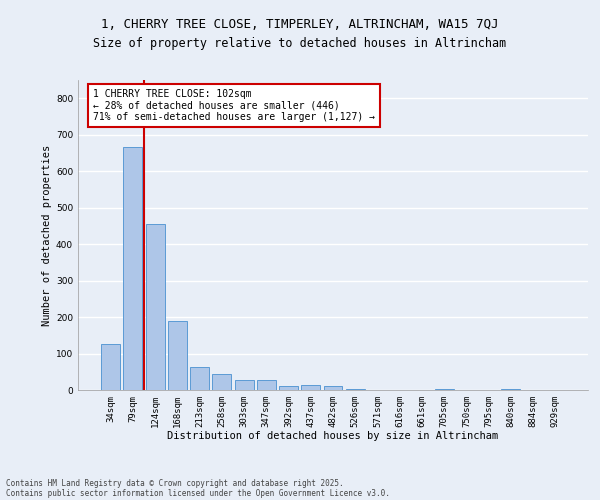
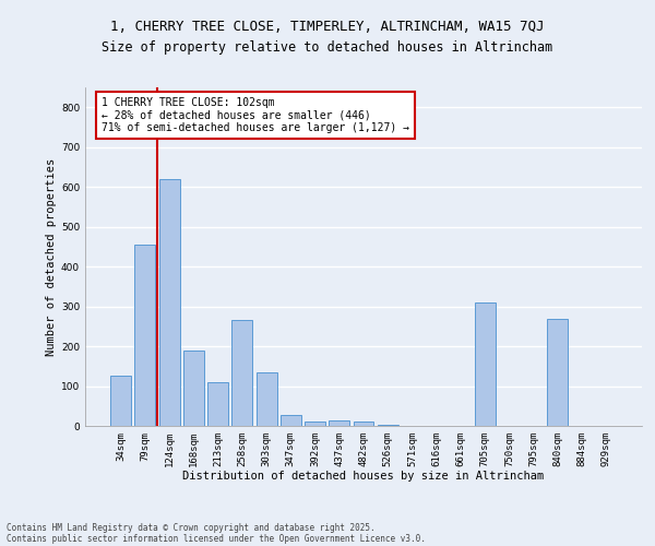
79sqm: 665 -> 455
124sqm: 455 -> 620
213sqm: 62 -> 110
258sqm: 45 -> 265
303sqm: 27 -> 135
705sqm: 4 -> 310
840sqm: 4 -> 270
